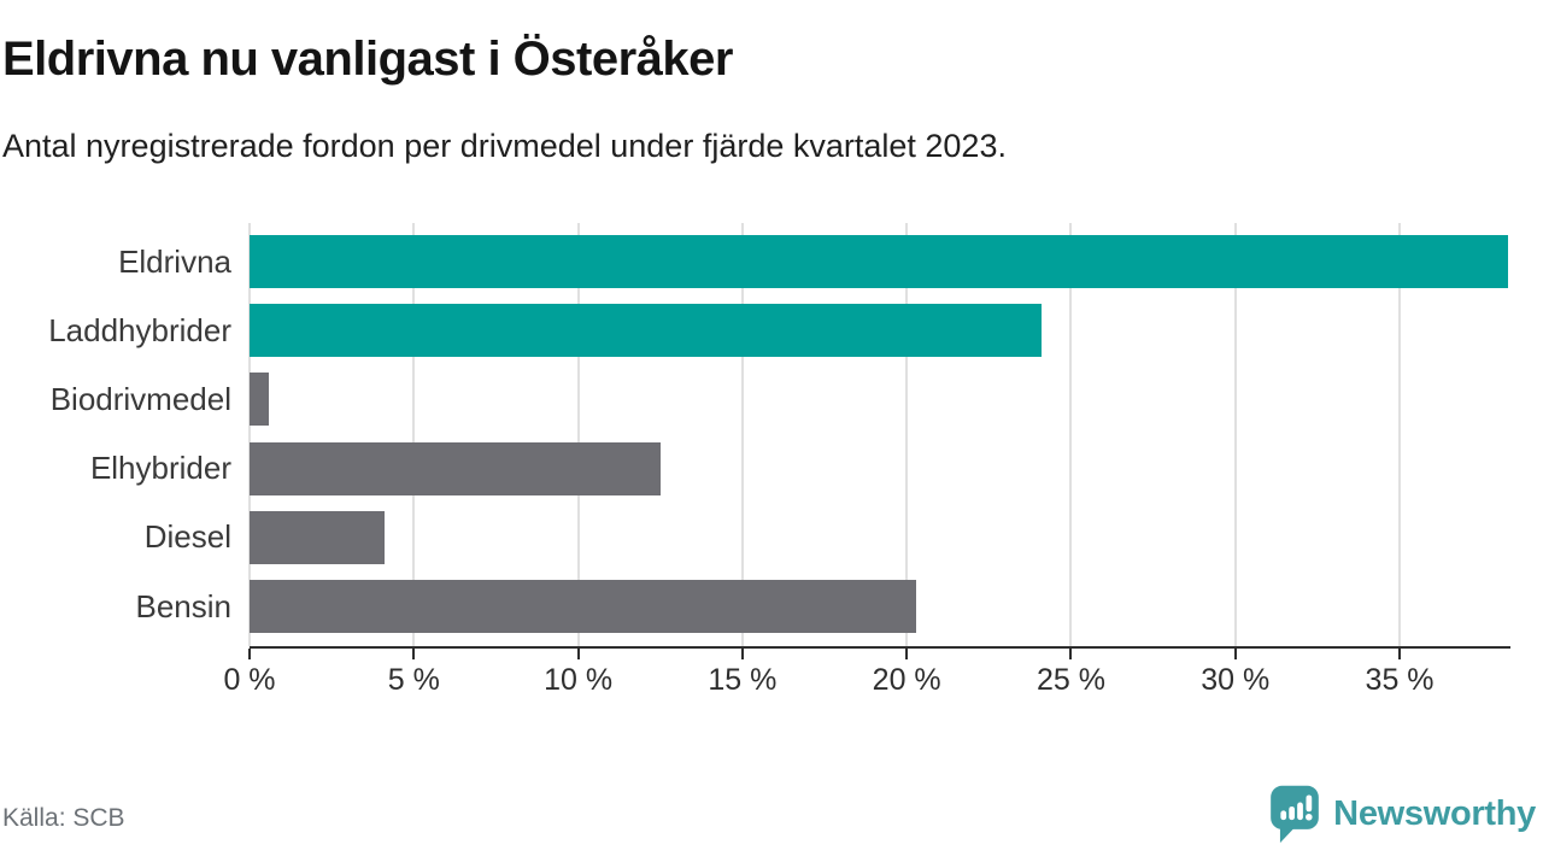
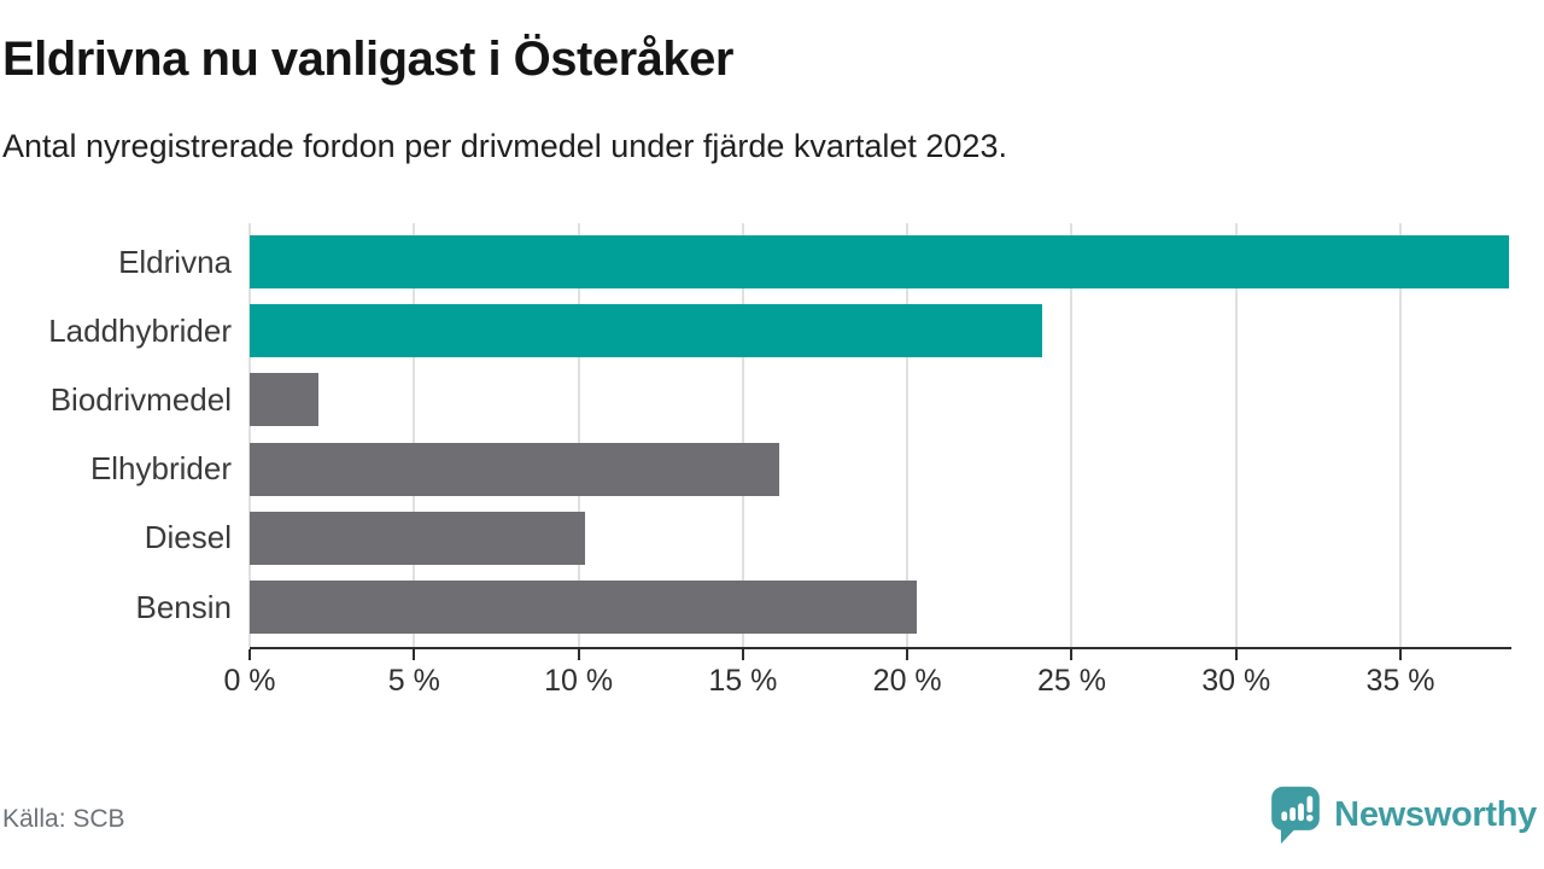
Biodrivmedel: 0.6% -> 2.1%
Elhybrider: 12.5% -> 16.1%
Diesel: 4.1% -> 10.2%
